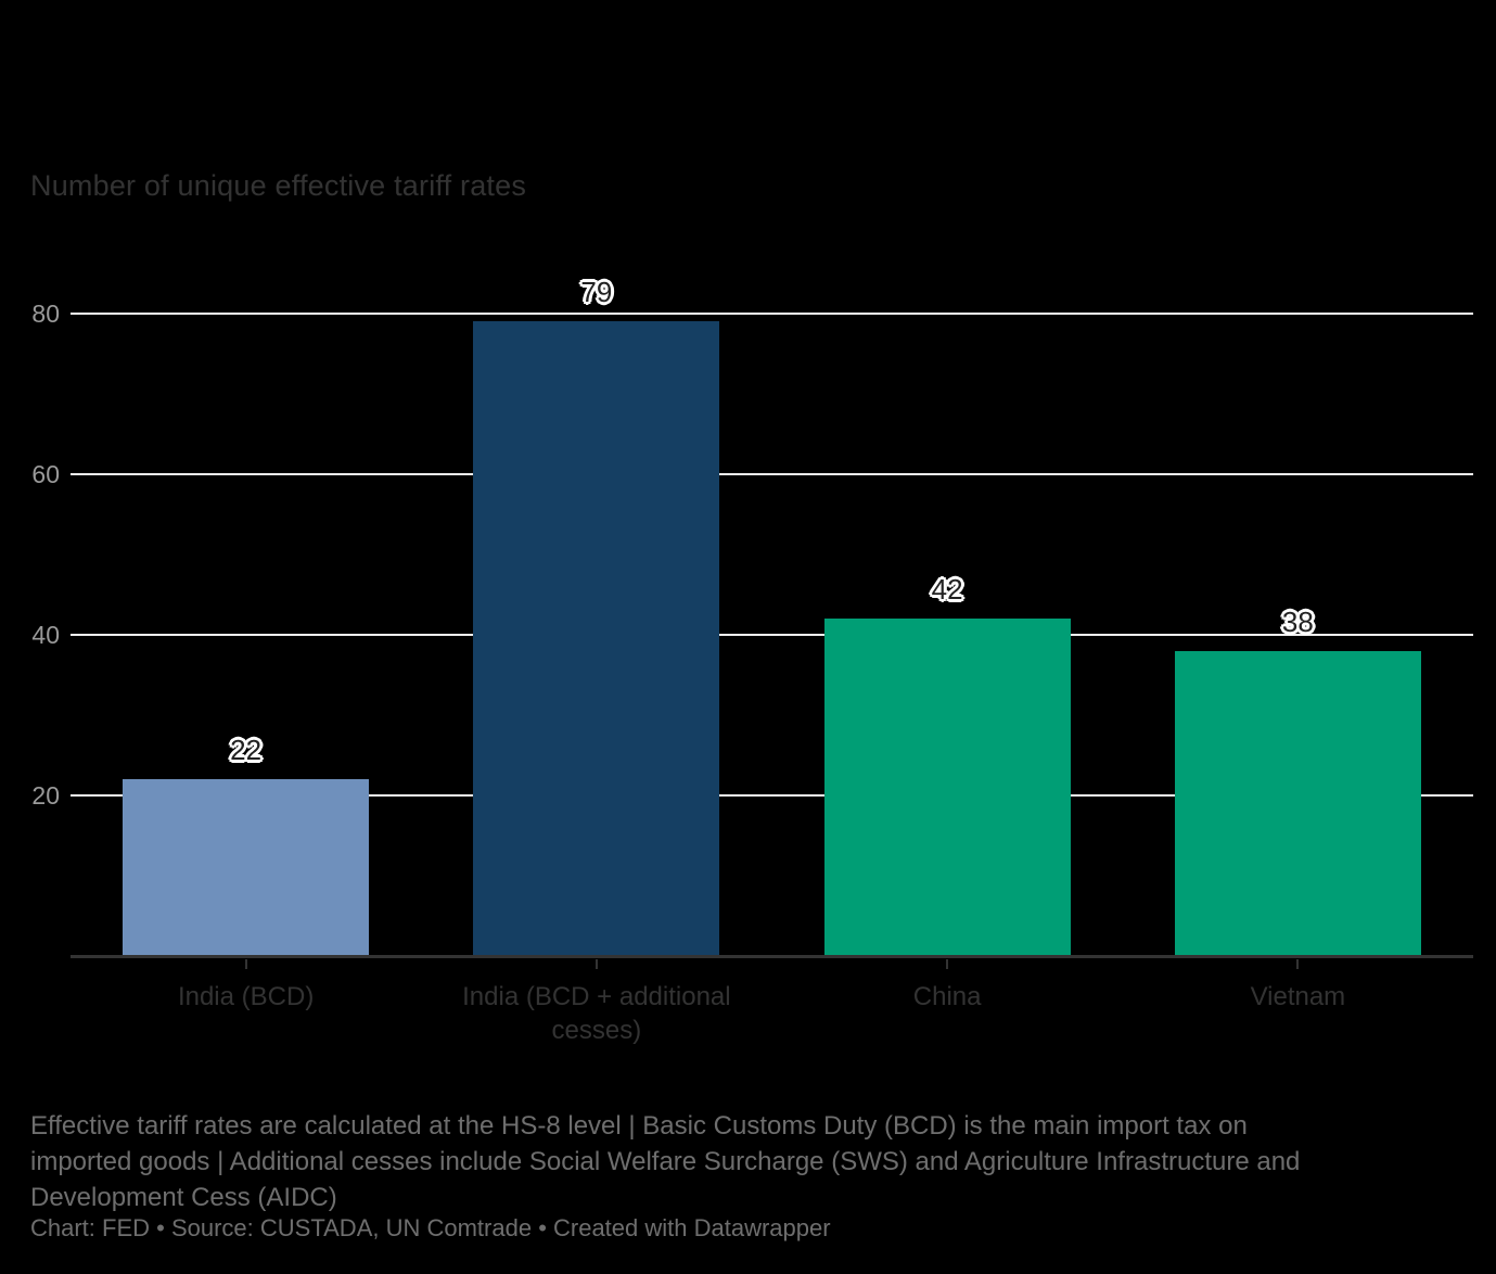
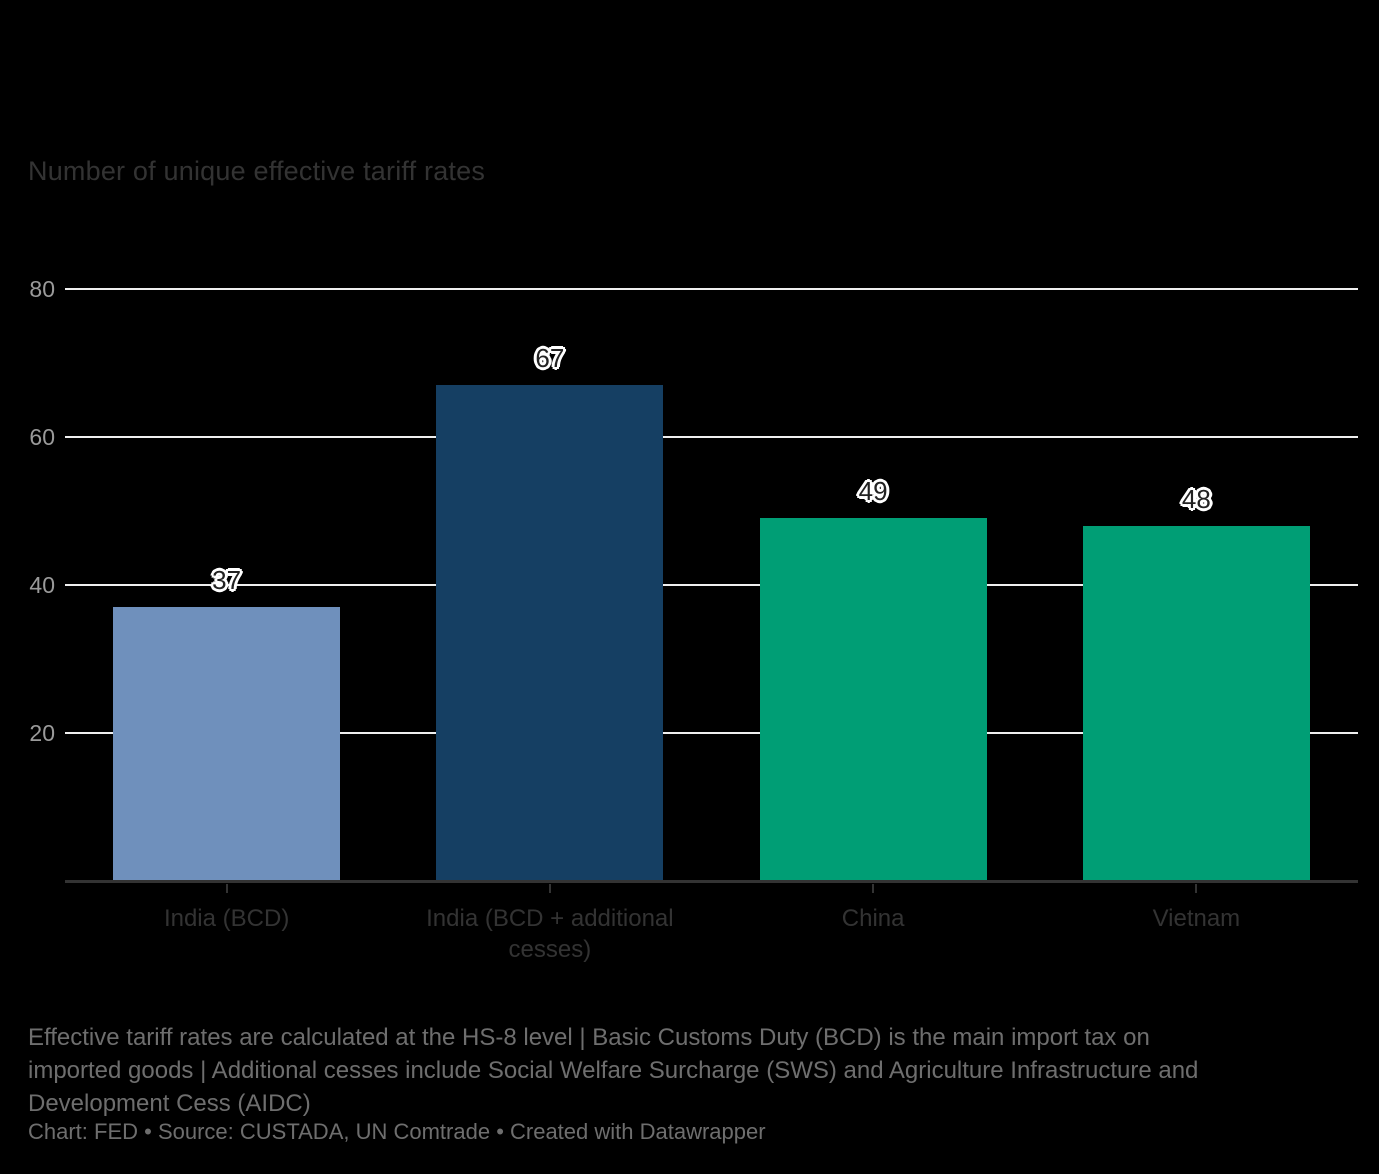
India (BCD): 22 -> 37
India (BCD + additional cesses): 79 -> 67
China: 42 -> 49
Vietnam: 38 -> 48
